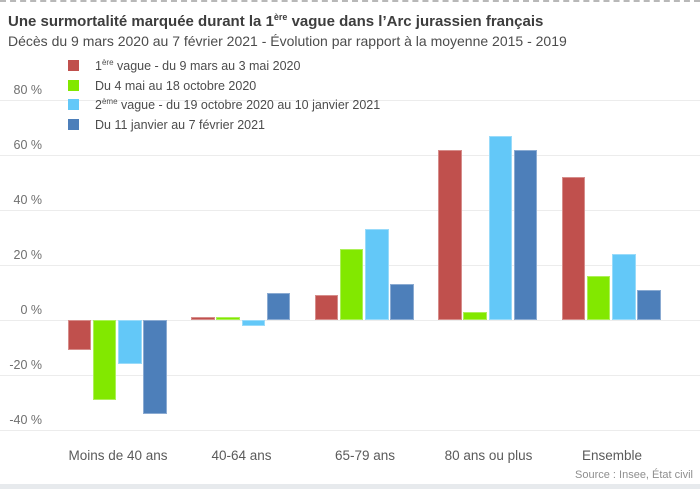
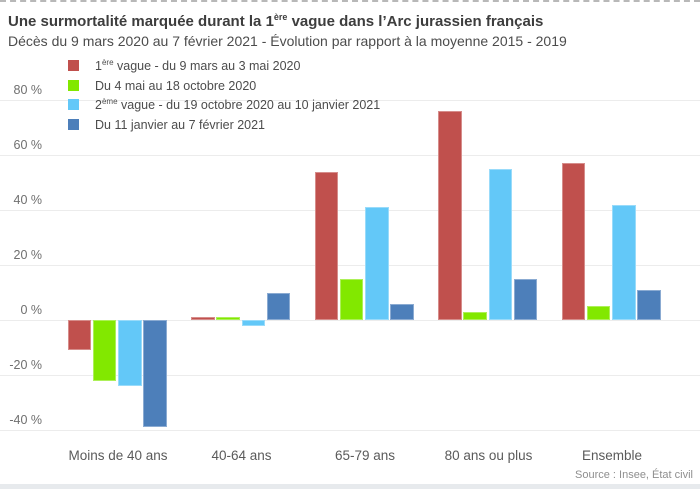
Du 4 mai au 18 octobre 2020/Moins de 40 ans: -29% -> -22%
2ème vague - du 19 octobre 2020 au 10 janvier 2021/Moins de 40 ans: -16% -> -24%
Du 11 janvier au 7 février 2021/Moins de 40 ans: -34% -> -39%
1ère vague - du 9 mars au 3 mai 2020/65-79 ans: 9% -> 54%
Du 4 mai au 18 octobre 2020/65-79 ans: 26% -> 15%
2ème vague - du 19 octobre 2020 au 10 janvier 2021/65-79 ans: 33% -> 41%
Du 11 janvier au 7 février 2021/65-79 ans: 13% -> 6%
1ère vague - du 9 mars au 3 mai 2020/80 ans ou plus: 62% -> 76%
2ème vague - du 19 octobre 2020 au 10 janvier 2021/80 ans ou plus: 67% -> 55%
Du 11 janvier au 7 février 2021/80 ans ou plus: 62% -> 15%
1ère vague - du 9 mars au 3 mai 2020/Ensemble: 52% -> 57%
Du 4 mai au 18 octobre 2020/Ensemble: 16% -> 5%
2ème vague - du 19 octobre 2020 au 10 janvier 2021/Ensemble: 24% -> 42%
